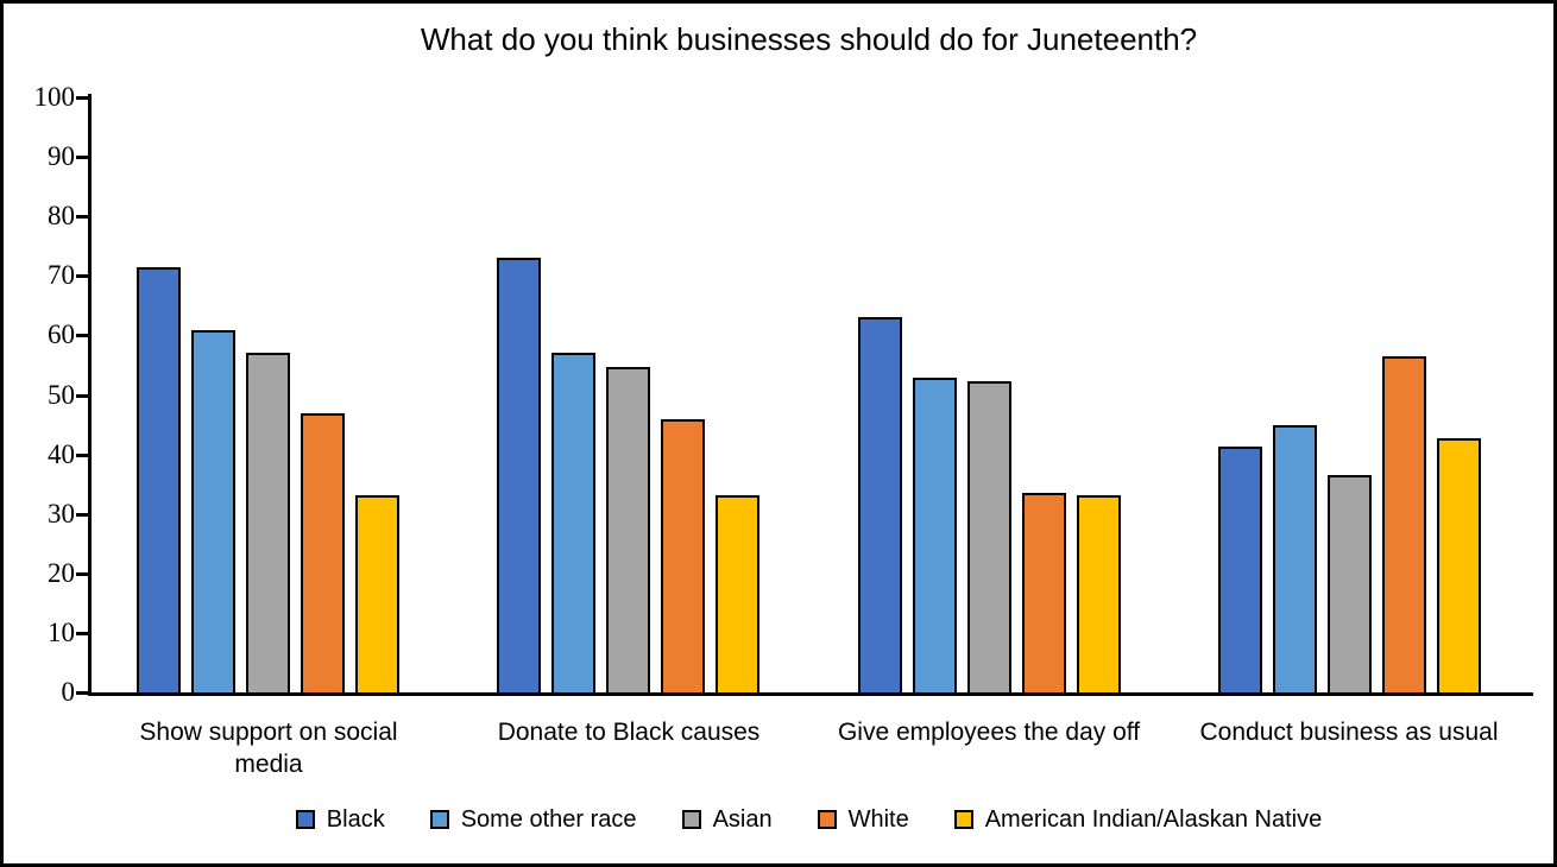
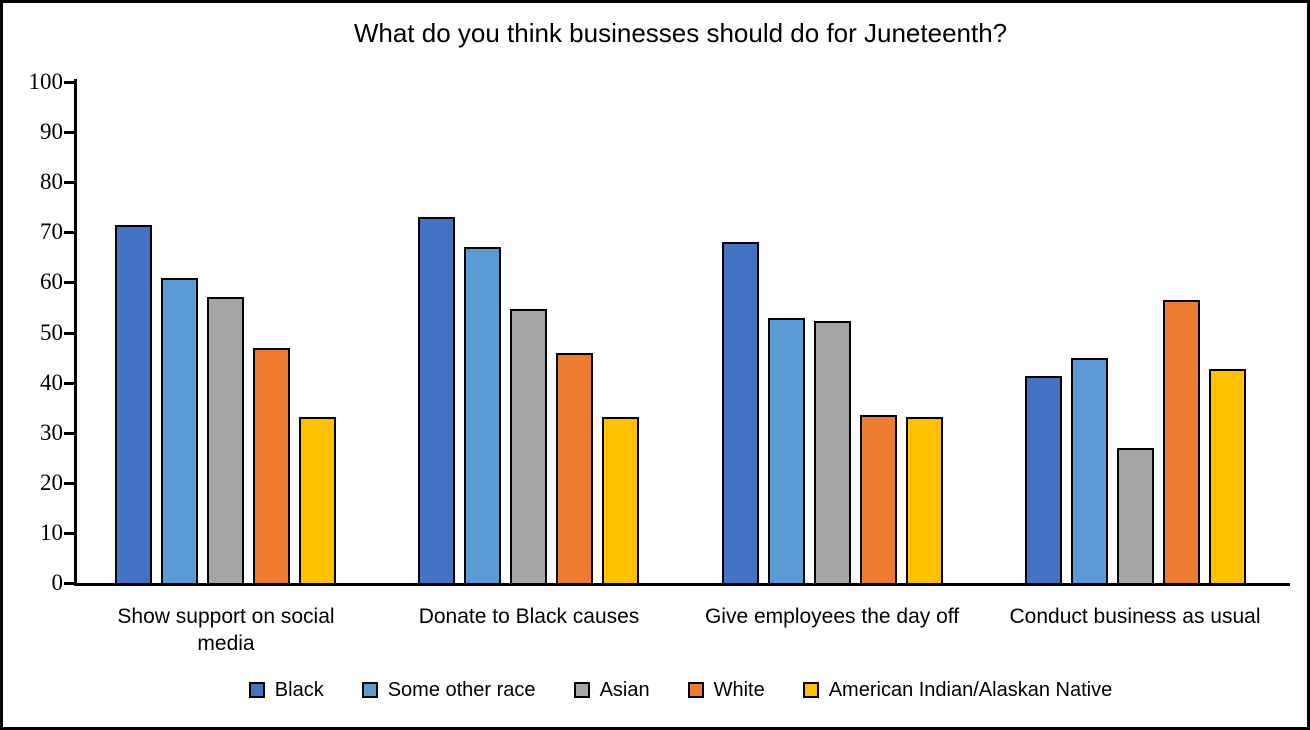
Some other race/Donate to Black causes: 57 -> 67
Black/Give employees the day off: 63 -> 68
Asian/Conduct business as usual: 36 -> 27
